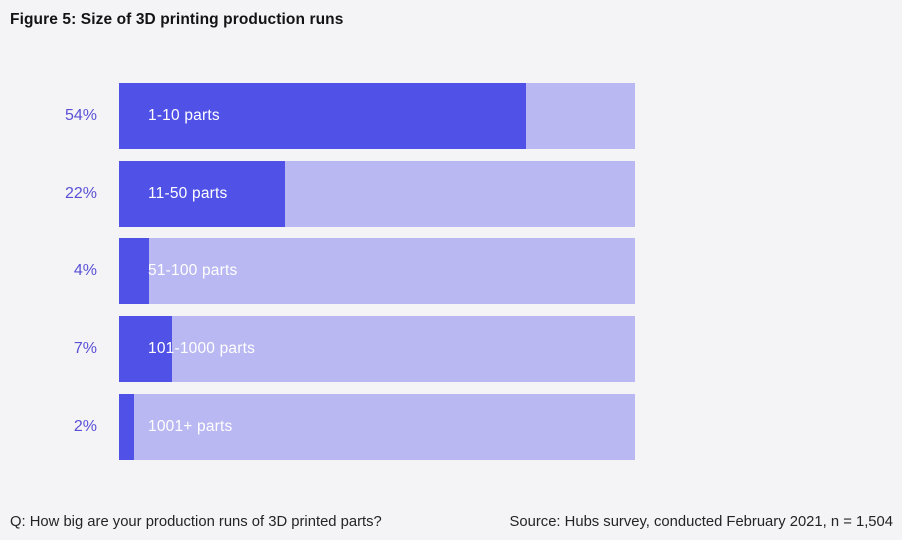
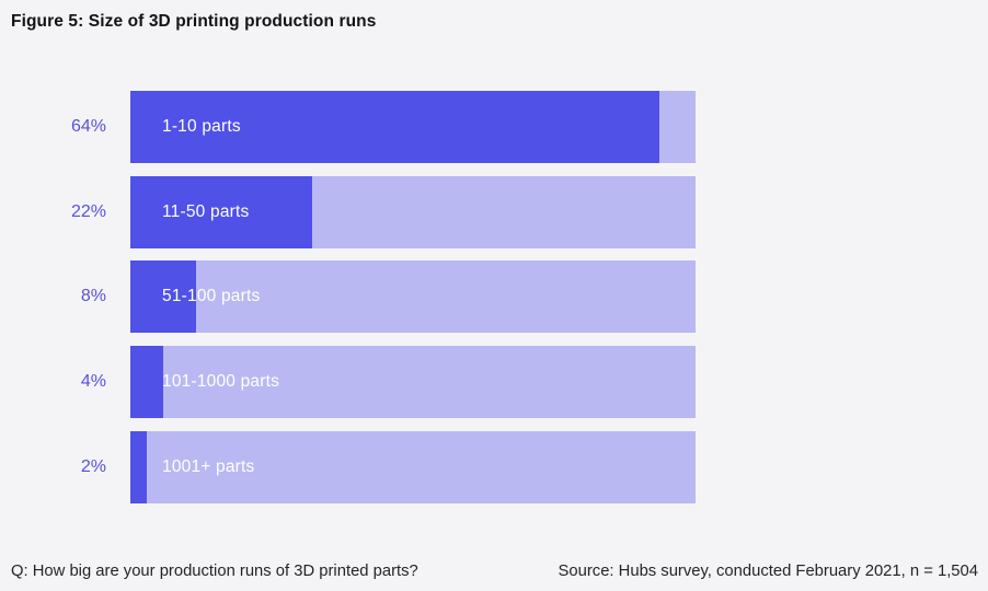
1-10 parts: 54% -> 64%
51-100 parts: 4% -> 8%
101-1000 parts: 7% -> 4%
